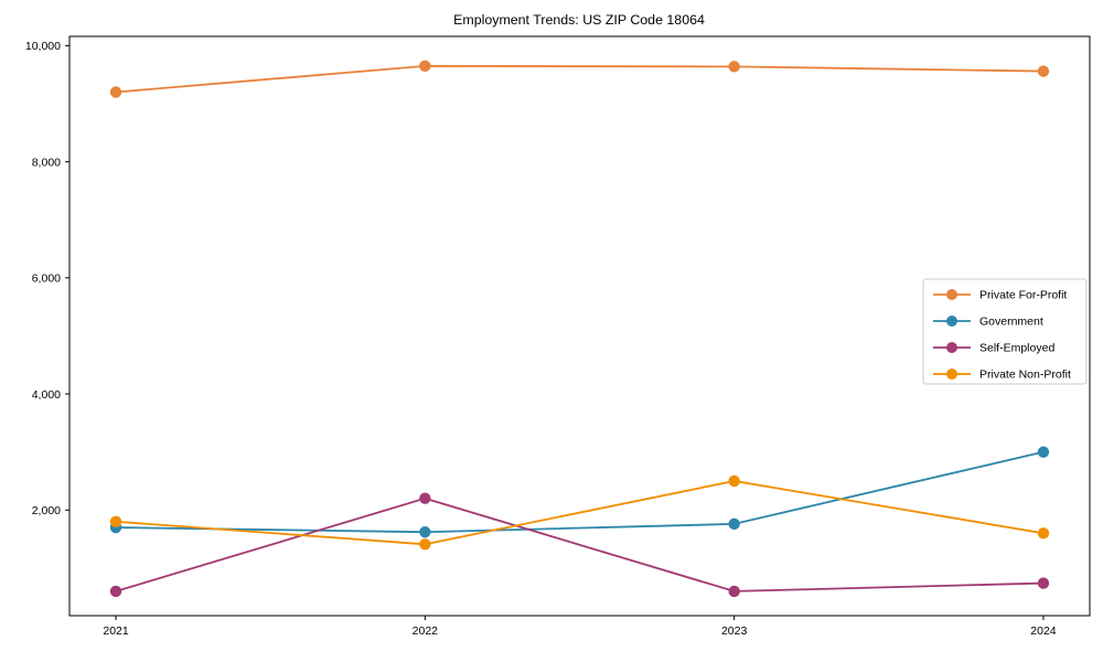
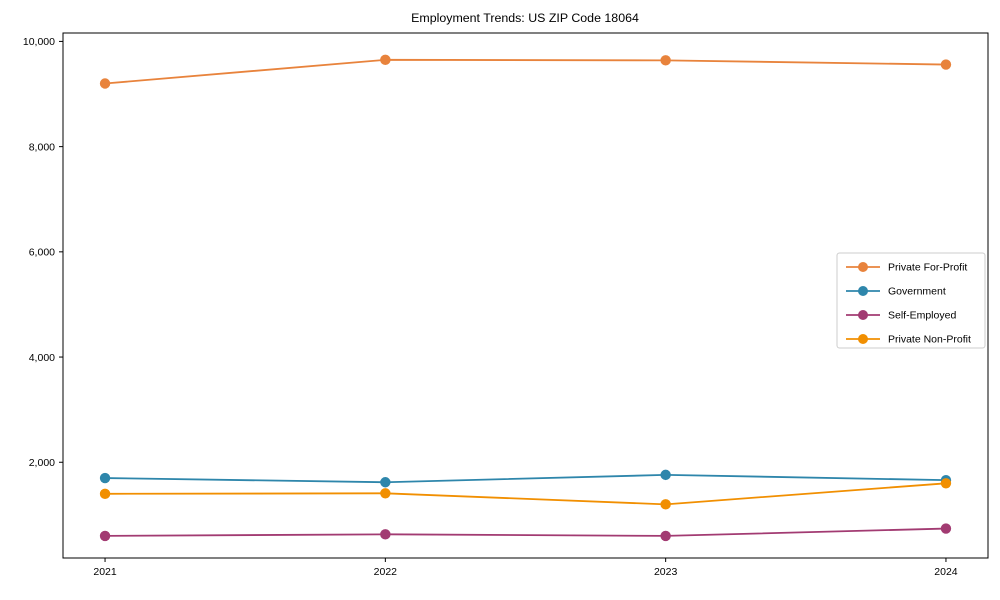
Private Non-Profit/2021: 1800 -> 1400
Self-Employed/2022: 2200 -> 600
Private Non-Profit/2023: 2500 -> 1200
Government/2024: 3000 -> 1700
